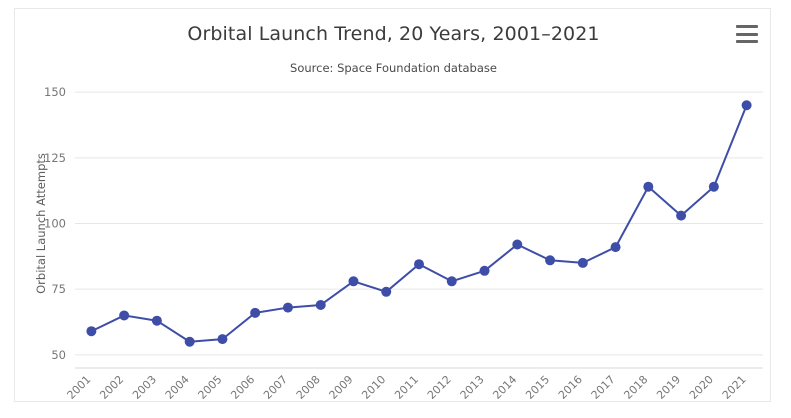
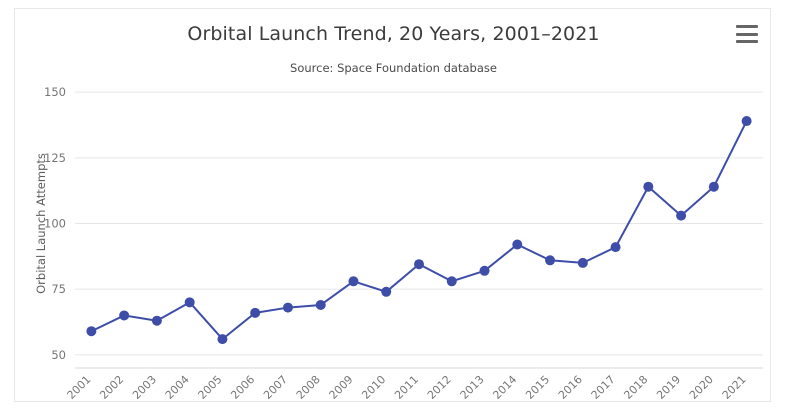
2004: 55 -> 70
2021: 145 -> 139
